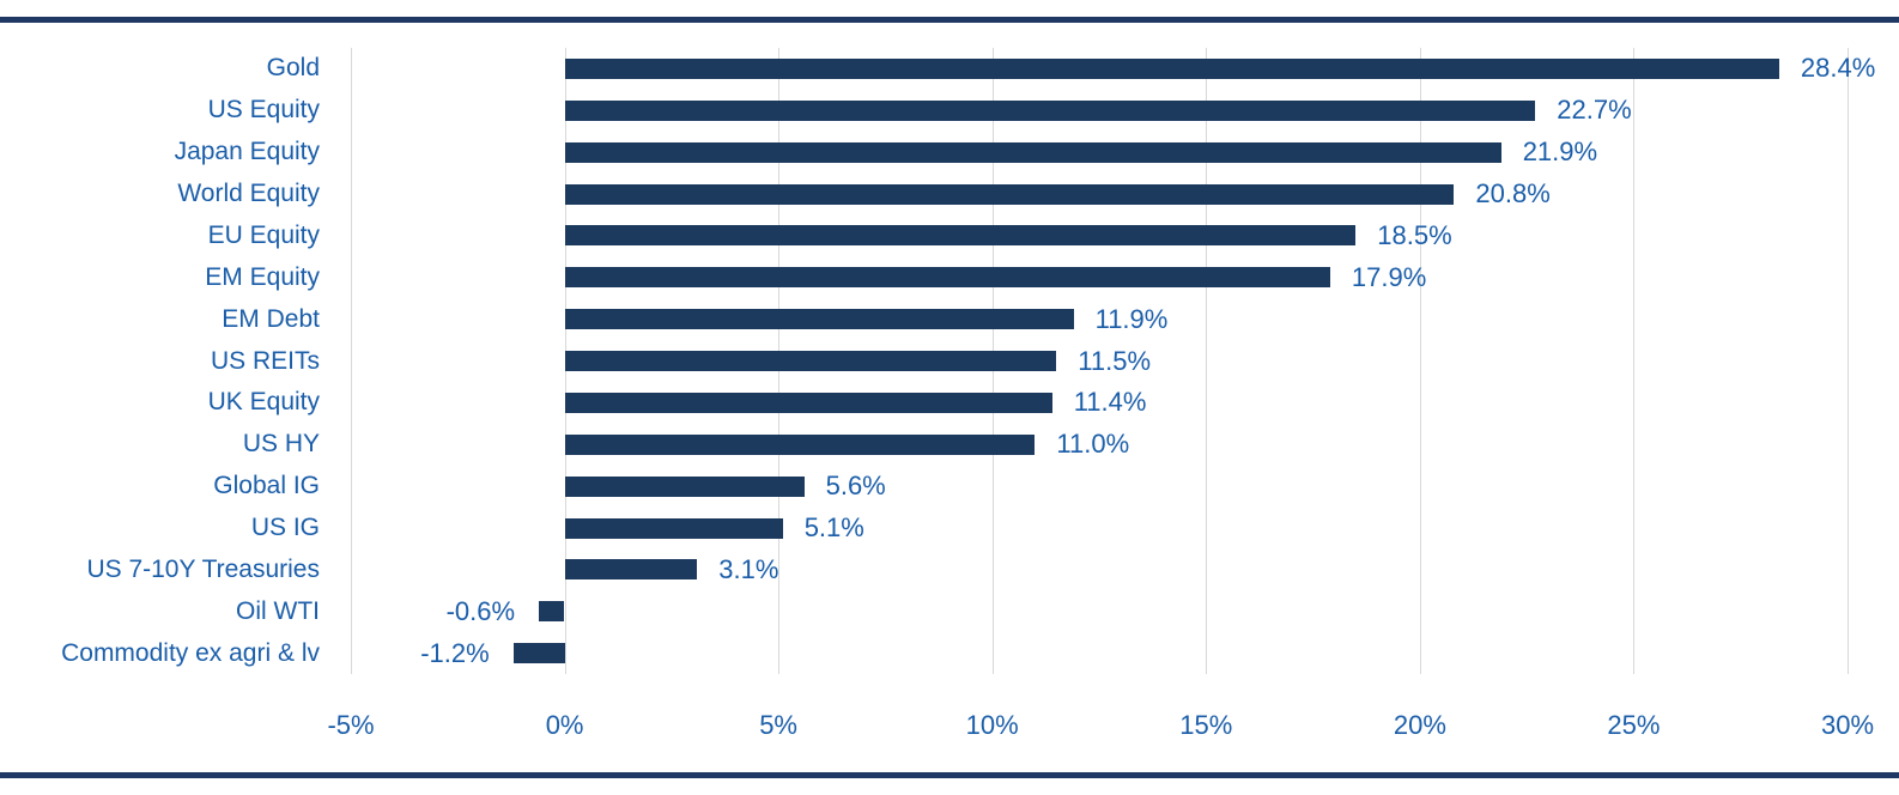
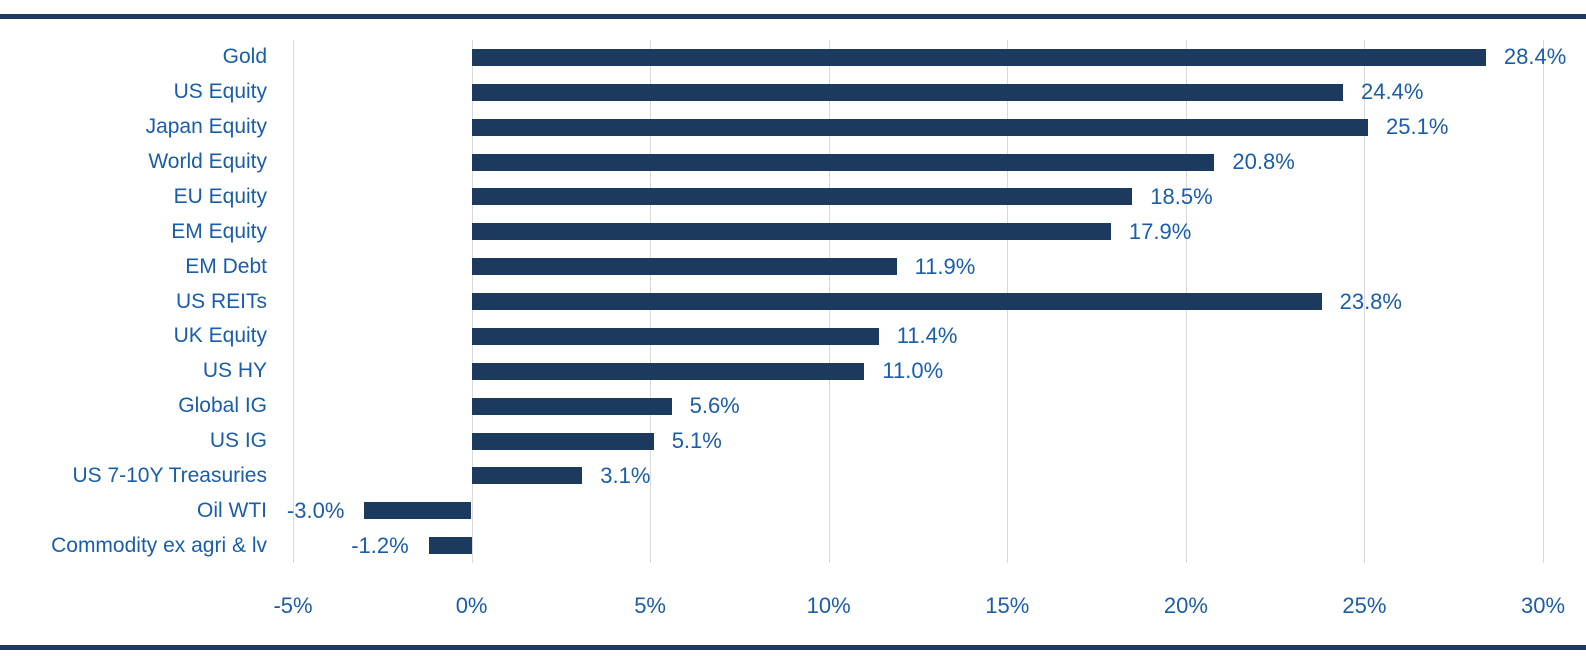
US Equity: 22.7% -> 24.4%
Japan Equity: 21.9% -> 25.1%
US REITs: 11.5% -> 23.8%
Oil WTI: -0.6% -> -3.0%
